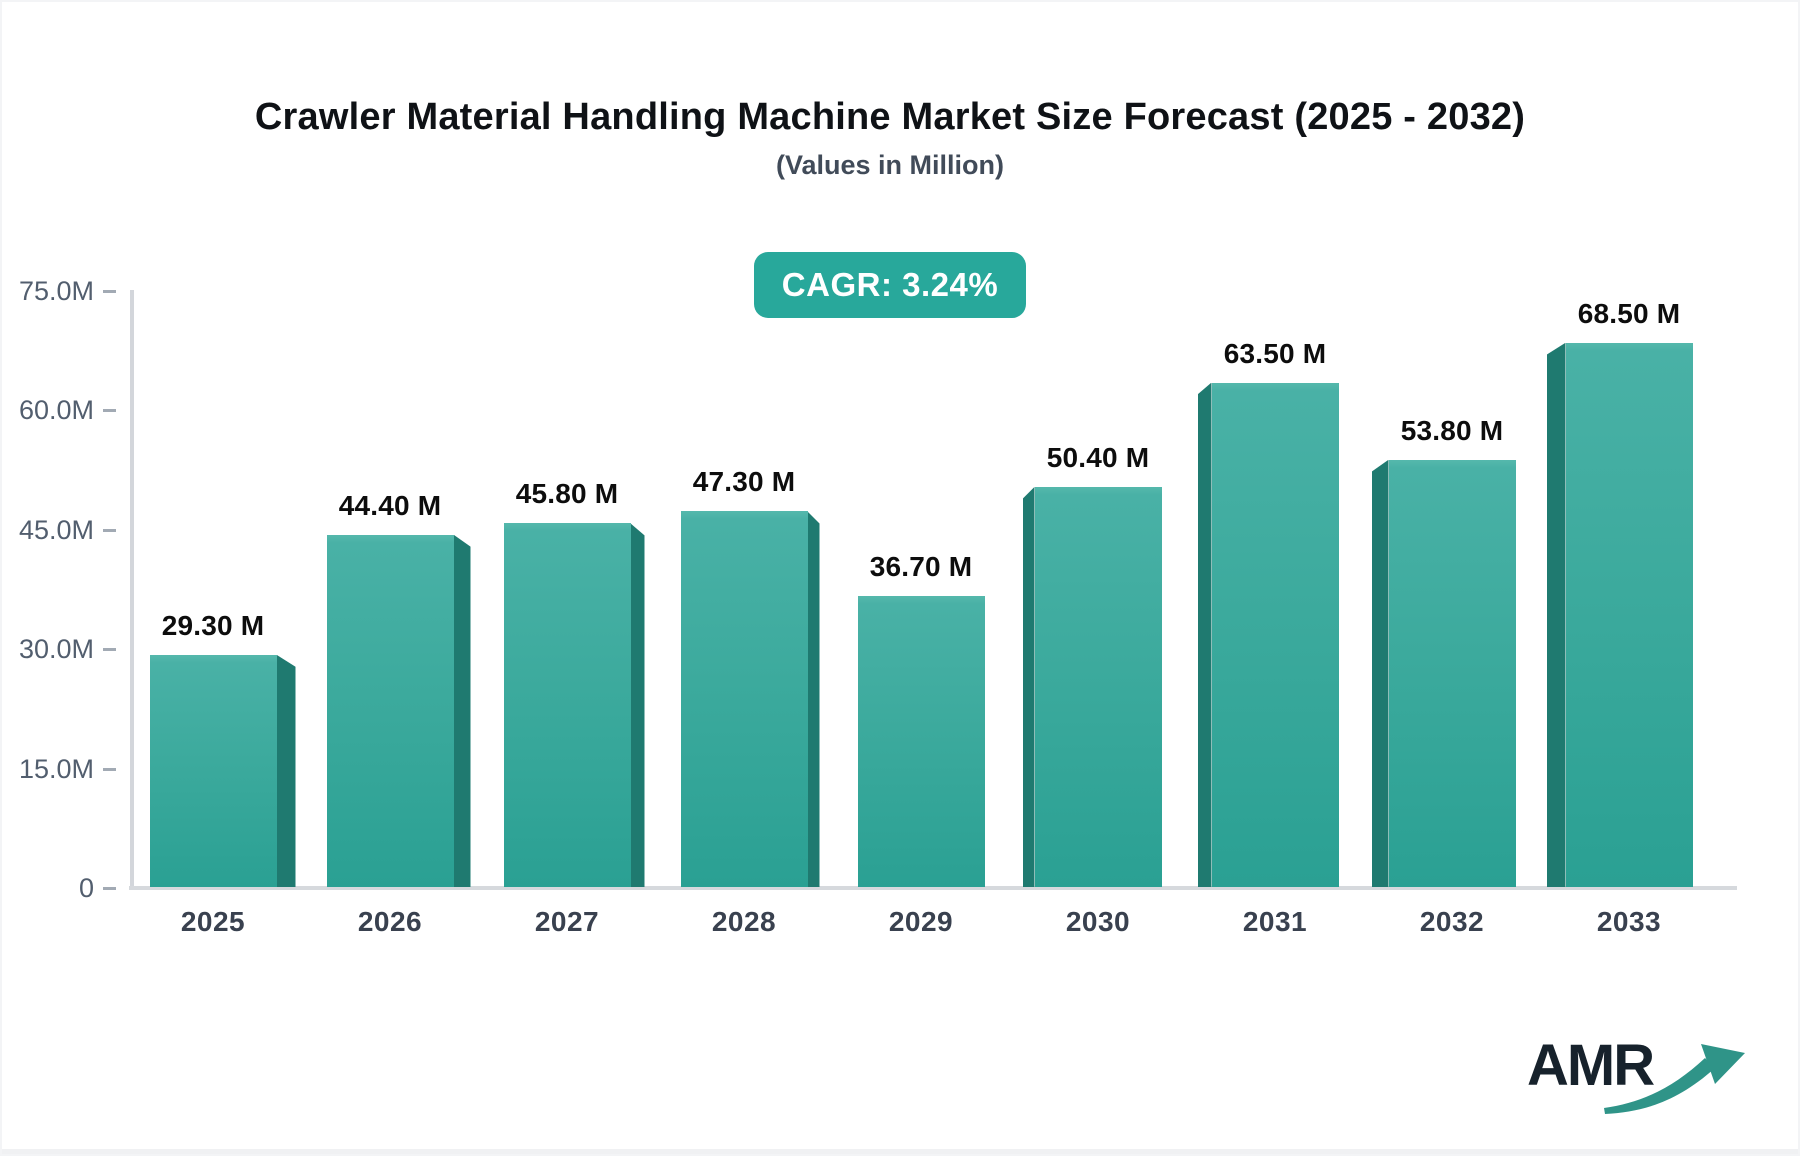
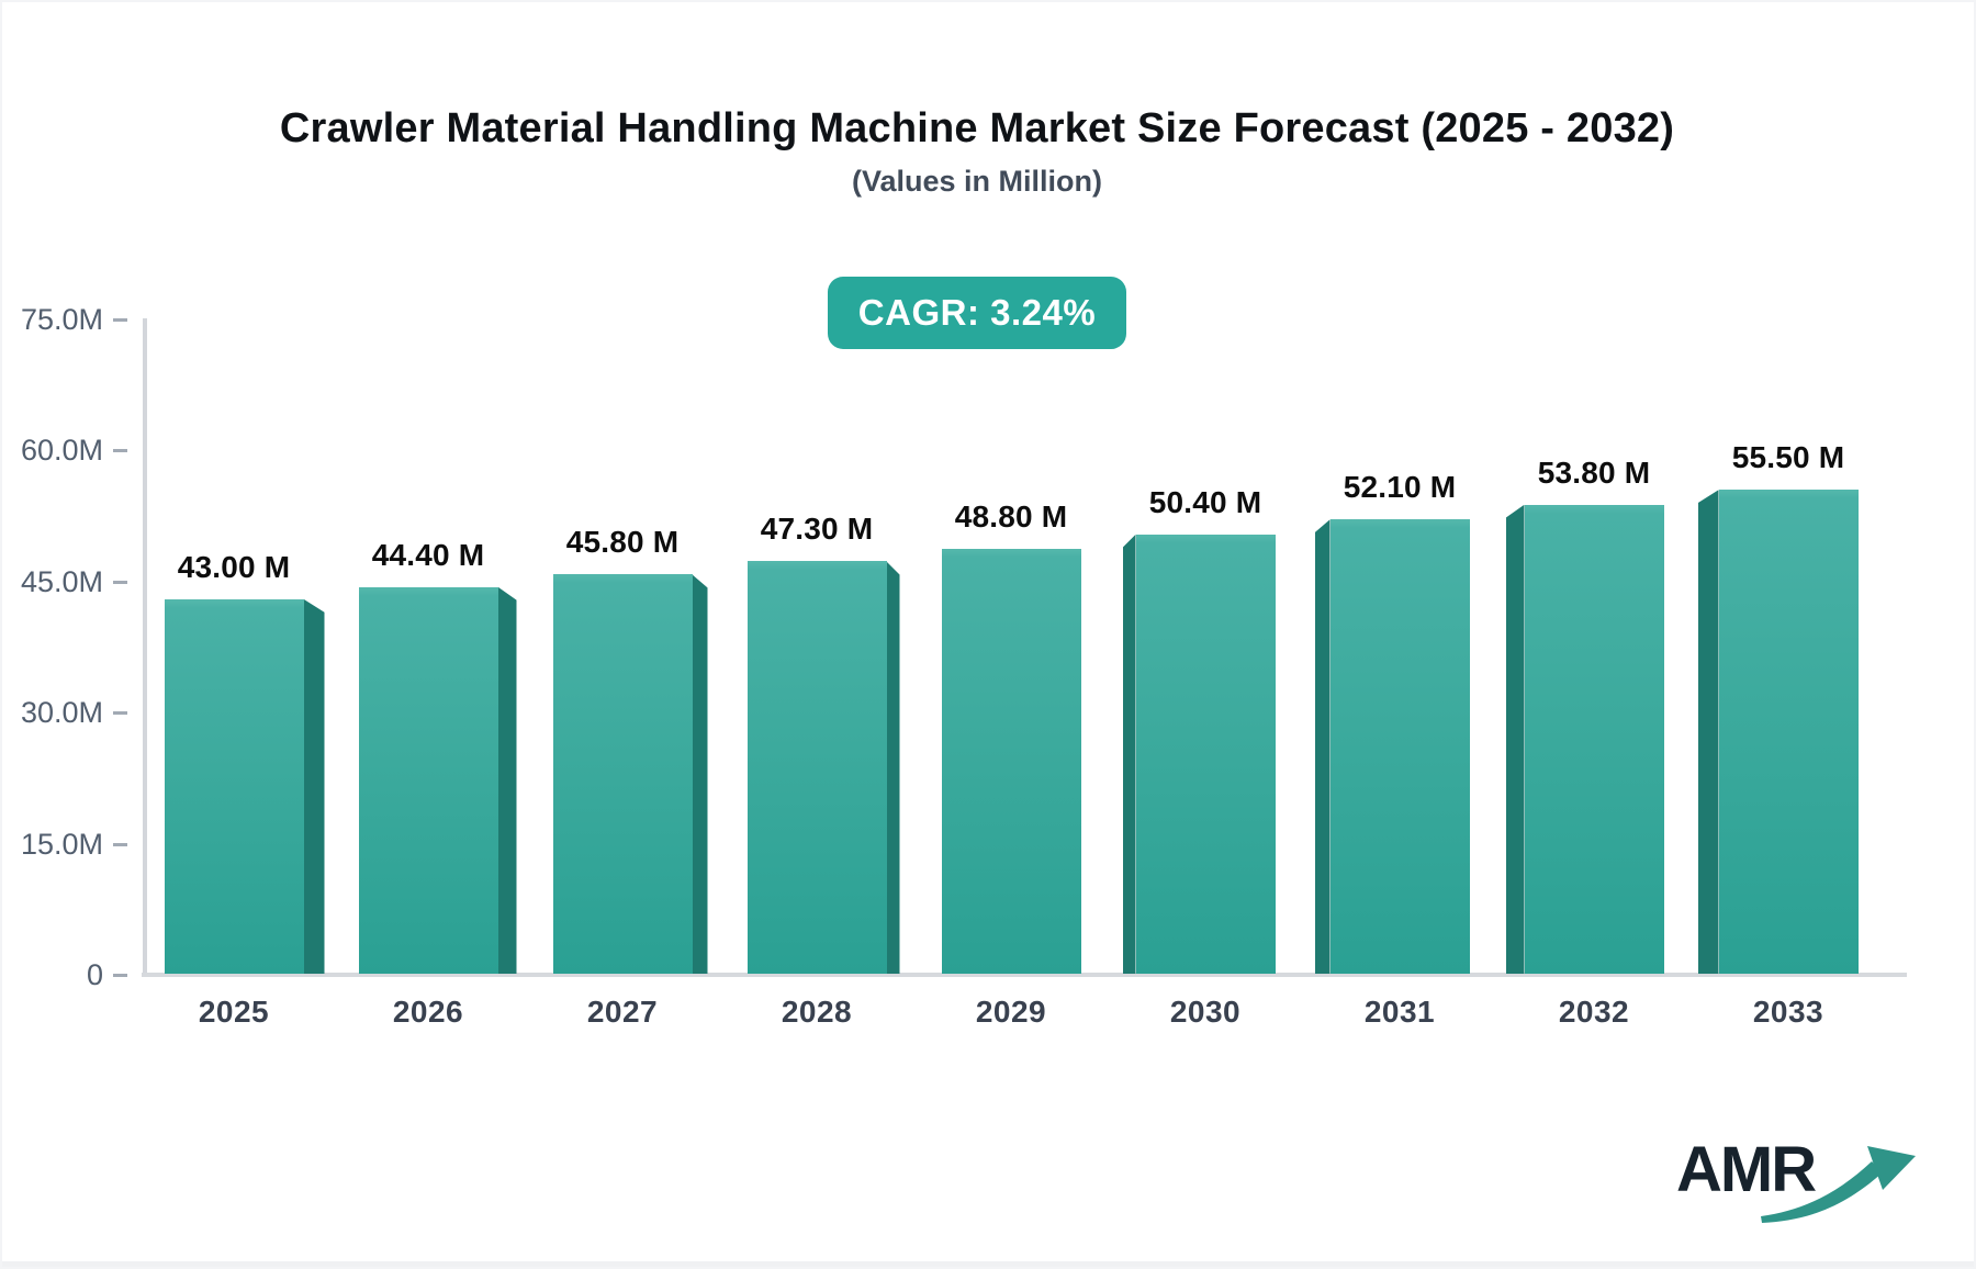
2025: 29.30 -> 43.00
2029: 36.70 -> 48.80
2031: 63.50 -> 52.10
2033: 68.50 -> 55.50
